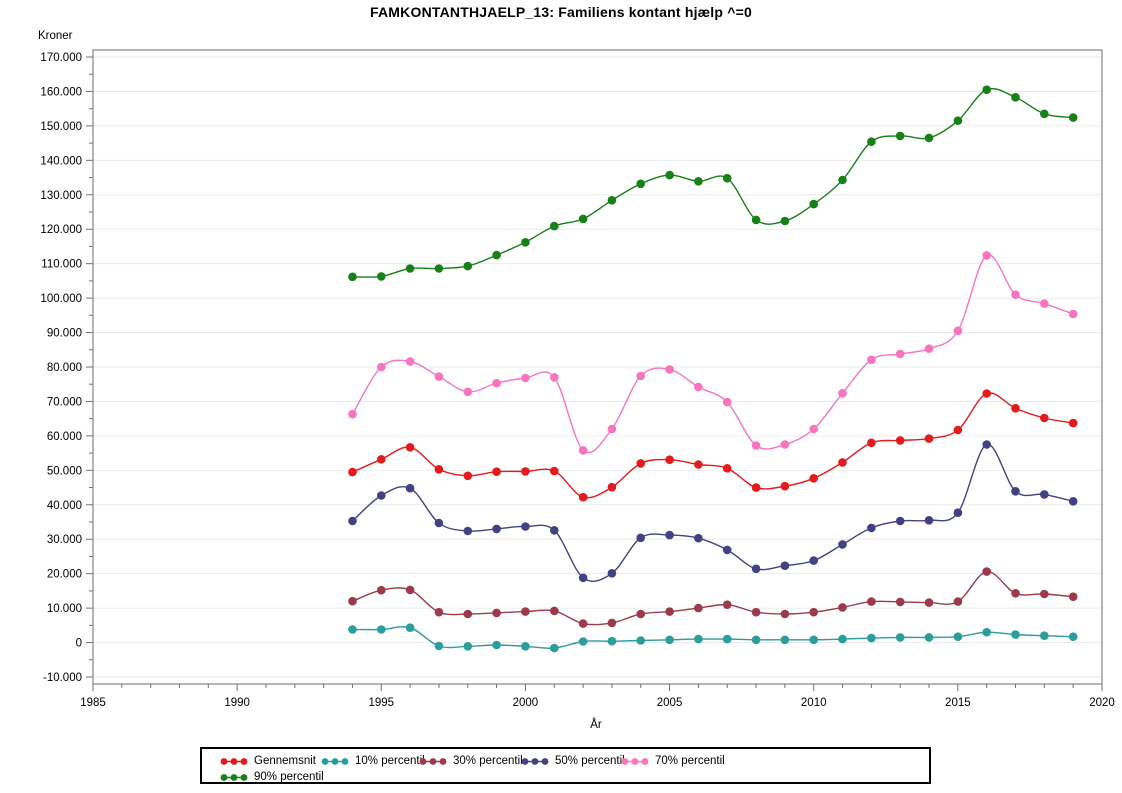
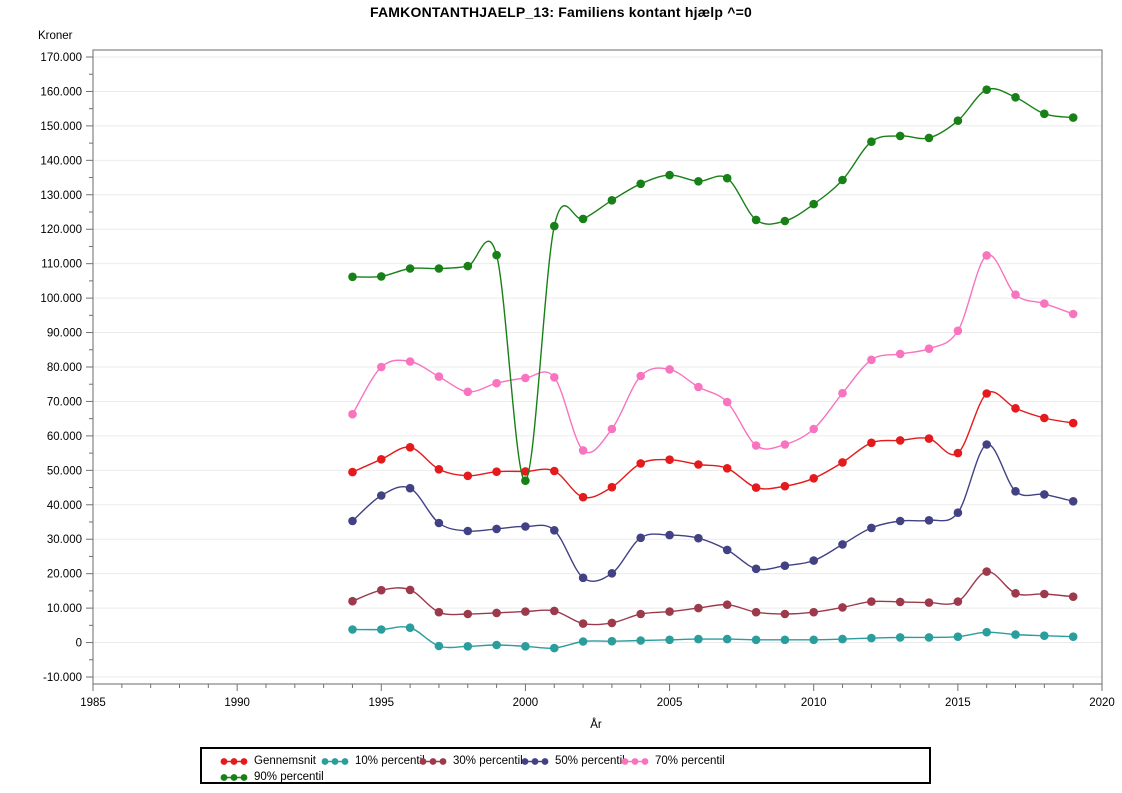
90% percentil/2000: 116000 -> 47000
Gennemsnit/2015: 62000 -> 55000
